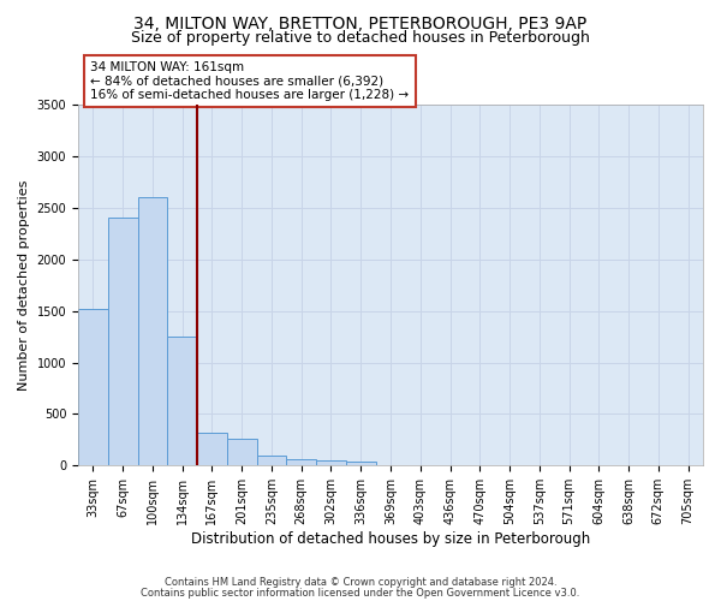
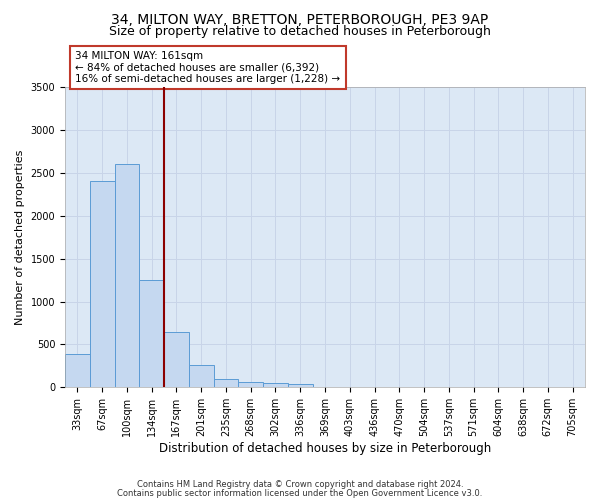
33sqm: 1520 -> 390
167sqm: 320 -> 650
